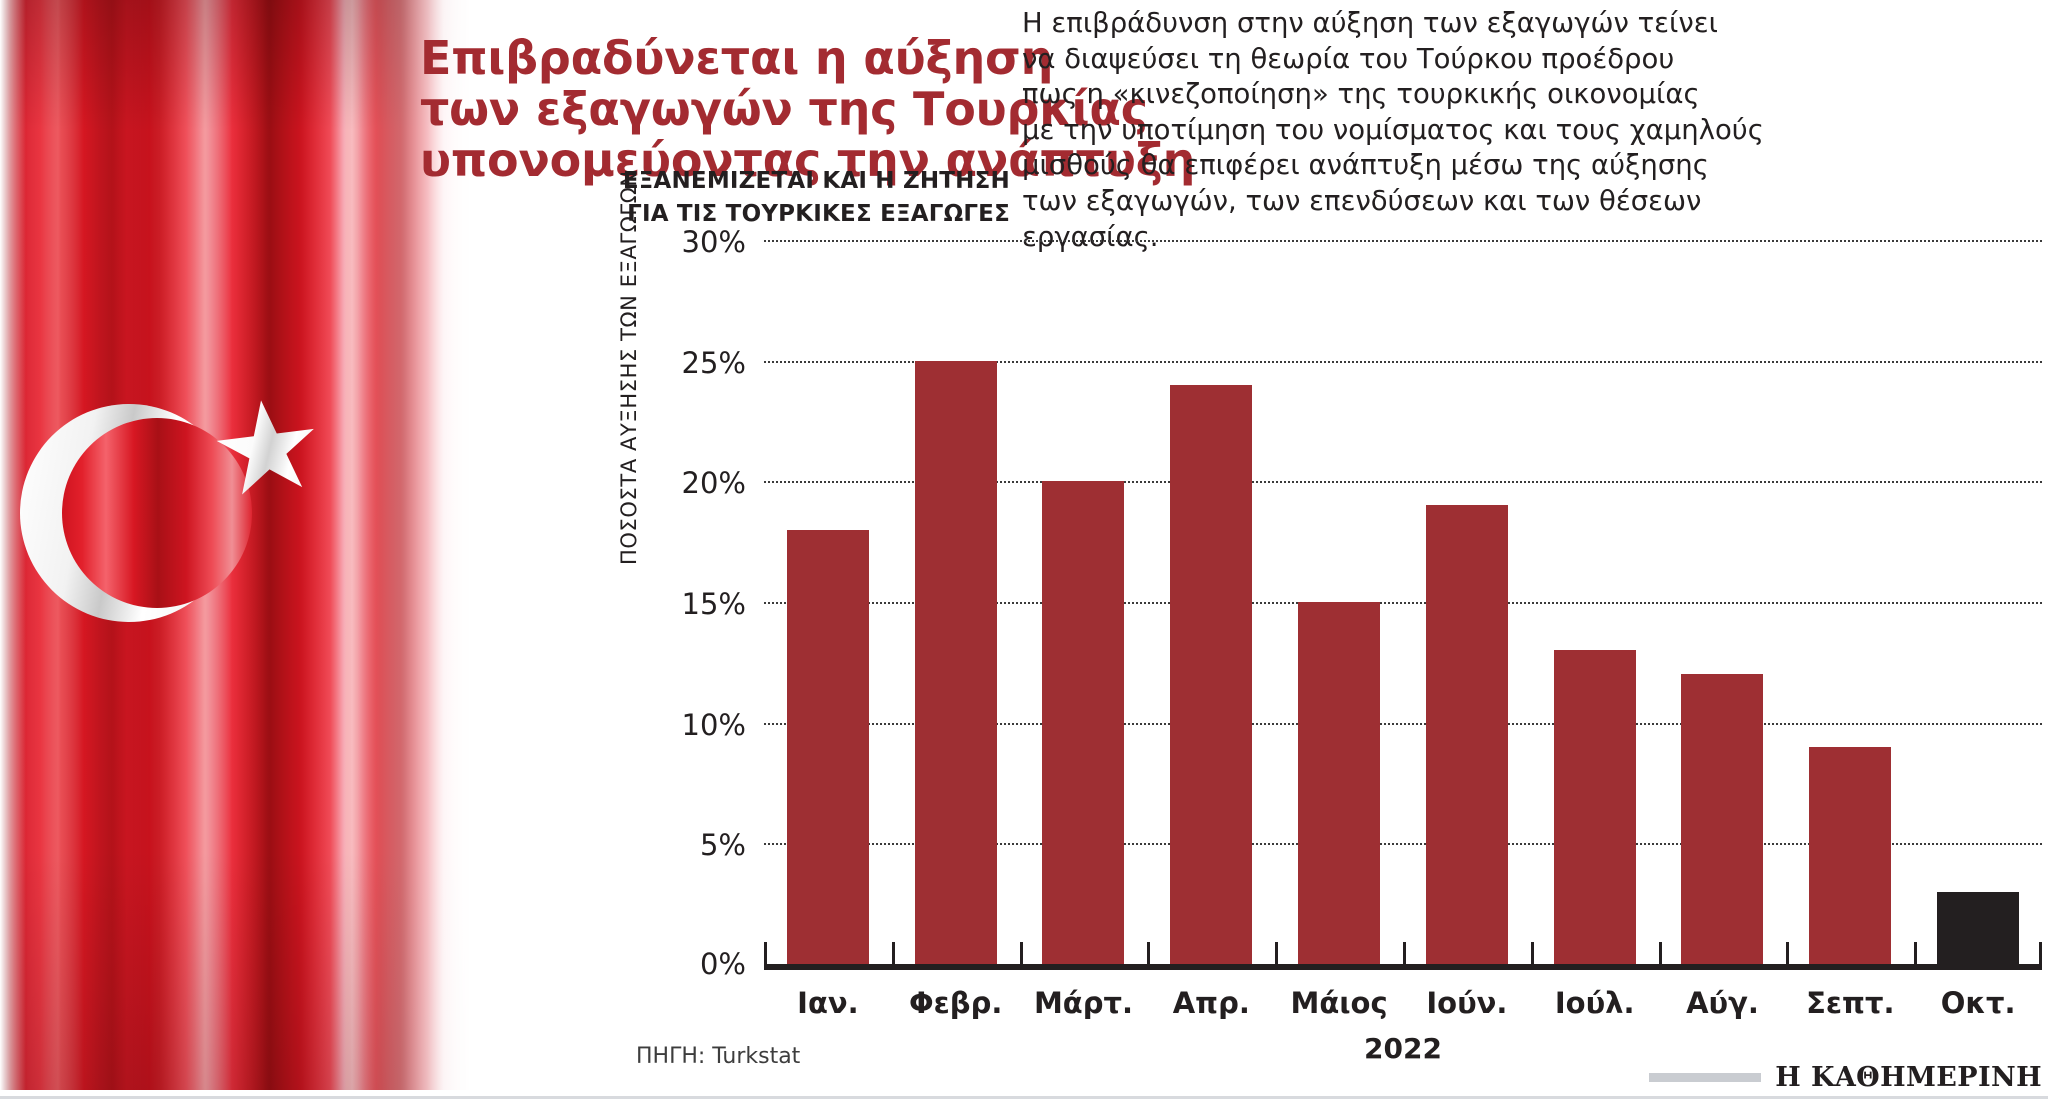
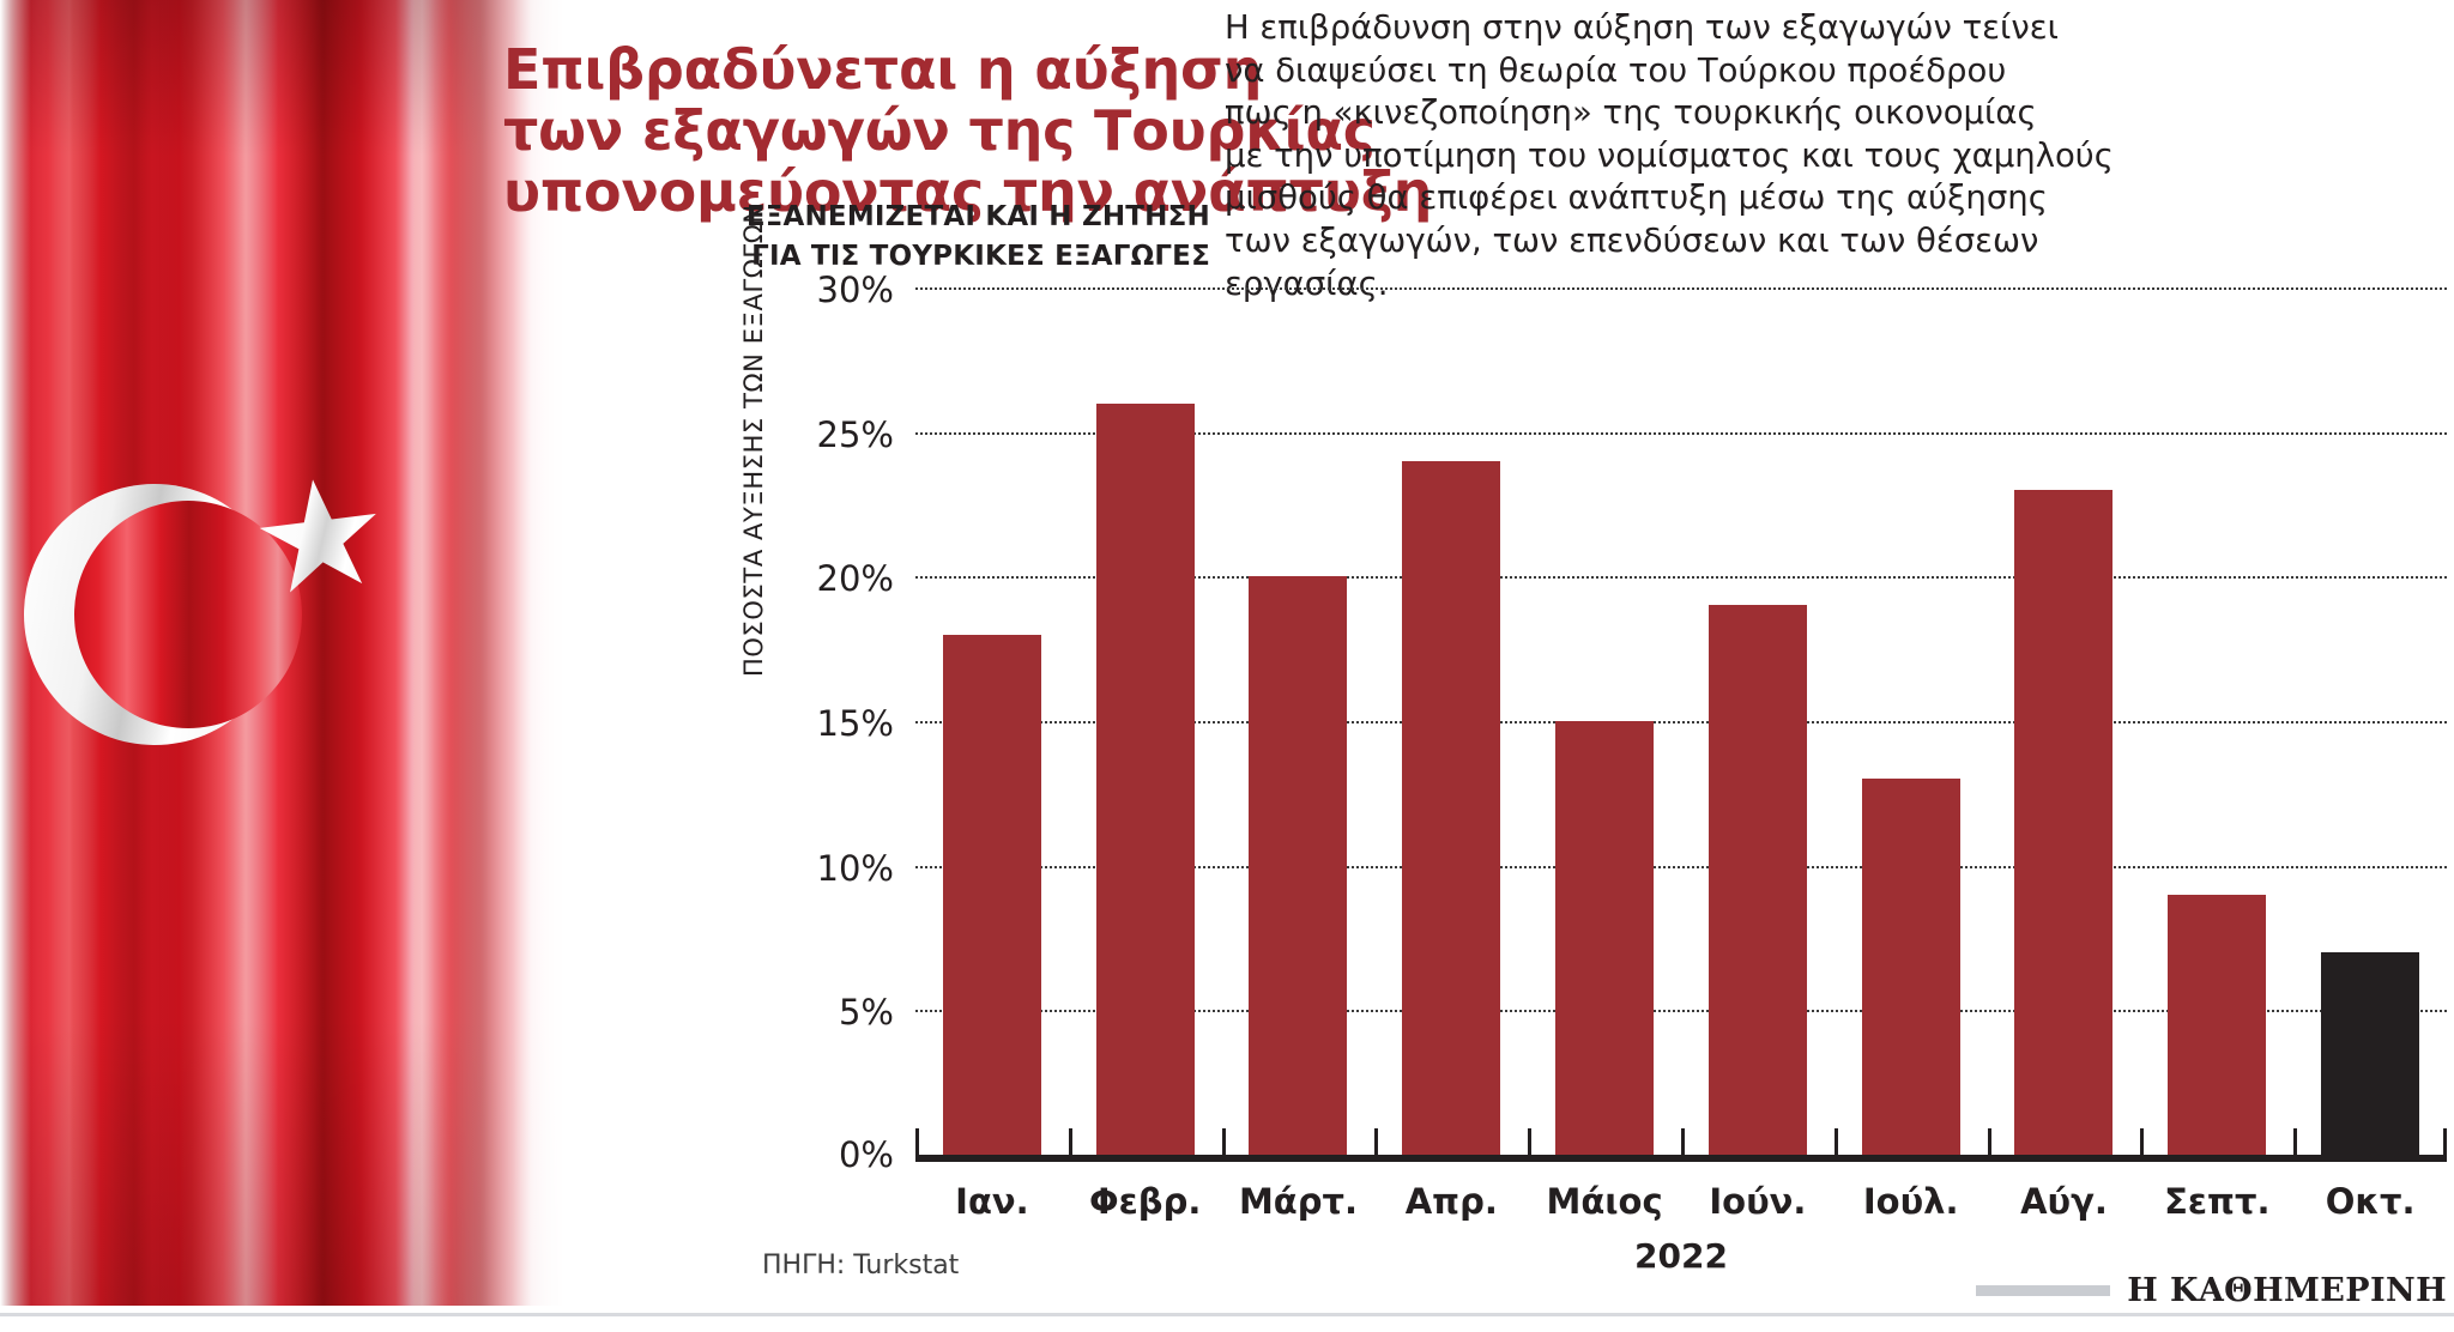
Φεβρ.: 25% -> 26%
Αύγ.: 12% -> 23%
Οκτ.: 3% -> 7%
